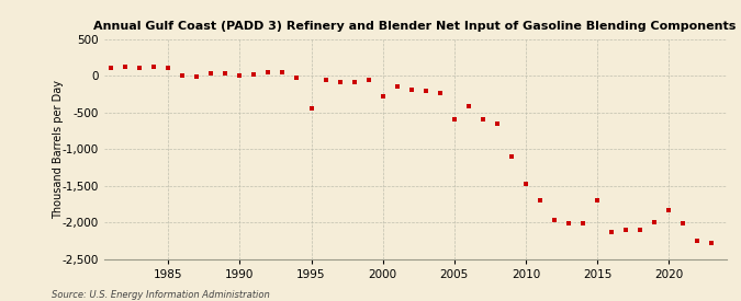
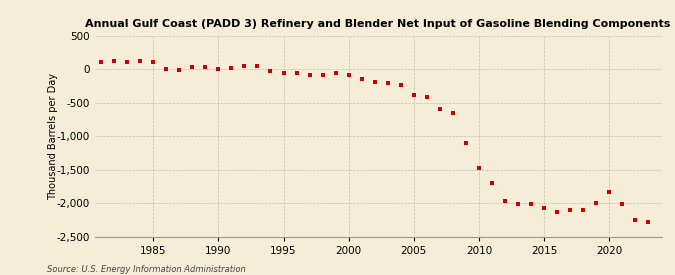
1995: -440 -> -60
2000: -280 -> -80
2005: -600 -> -380
2015: -1,700 -> -2,080
